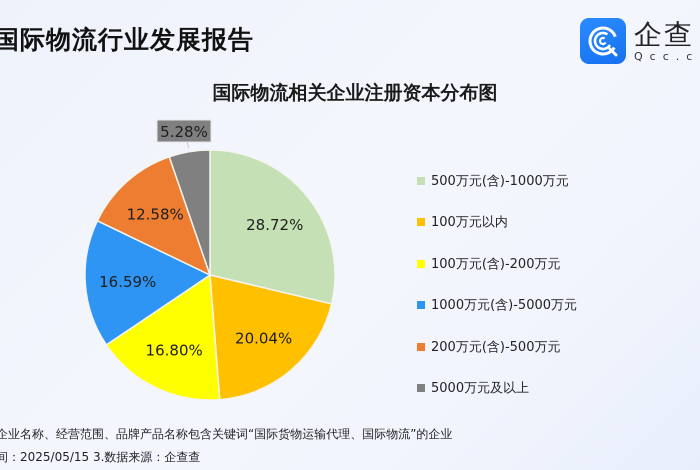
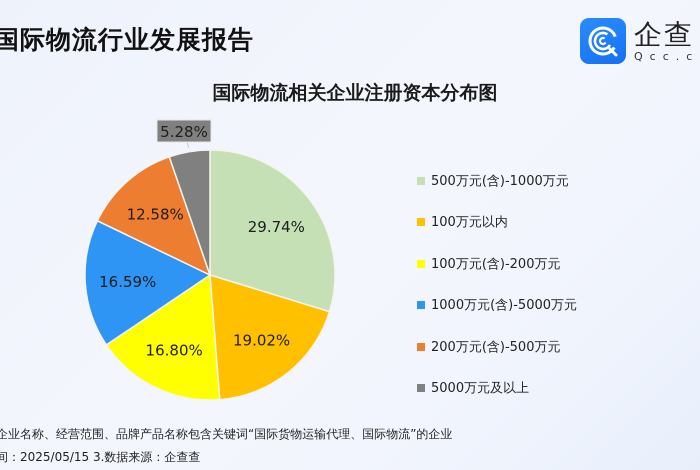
500万元(含)-1000万元: 28.72% -> 29.74%
100万元以内: 20.04% -> 19.02%
